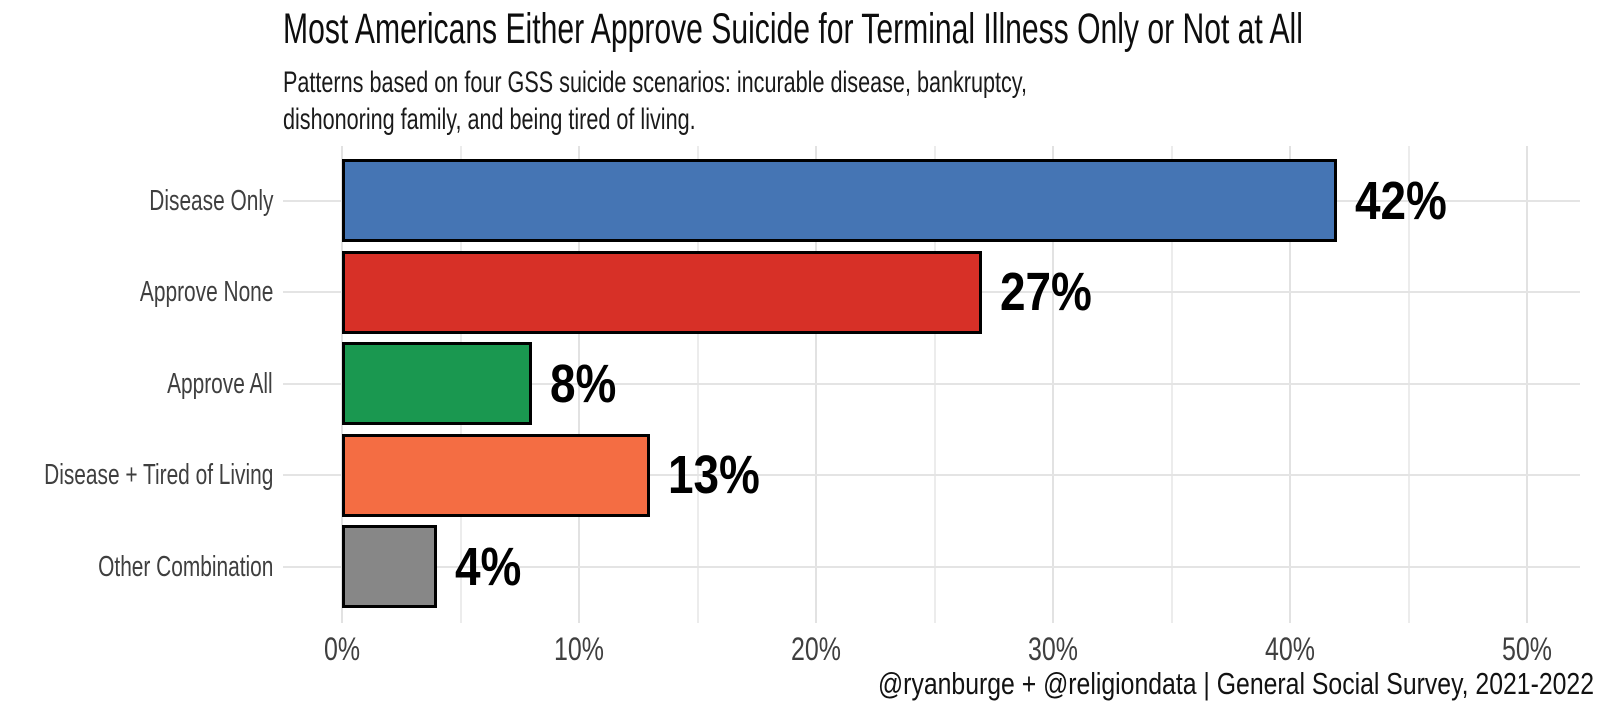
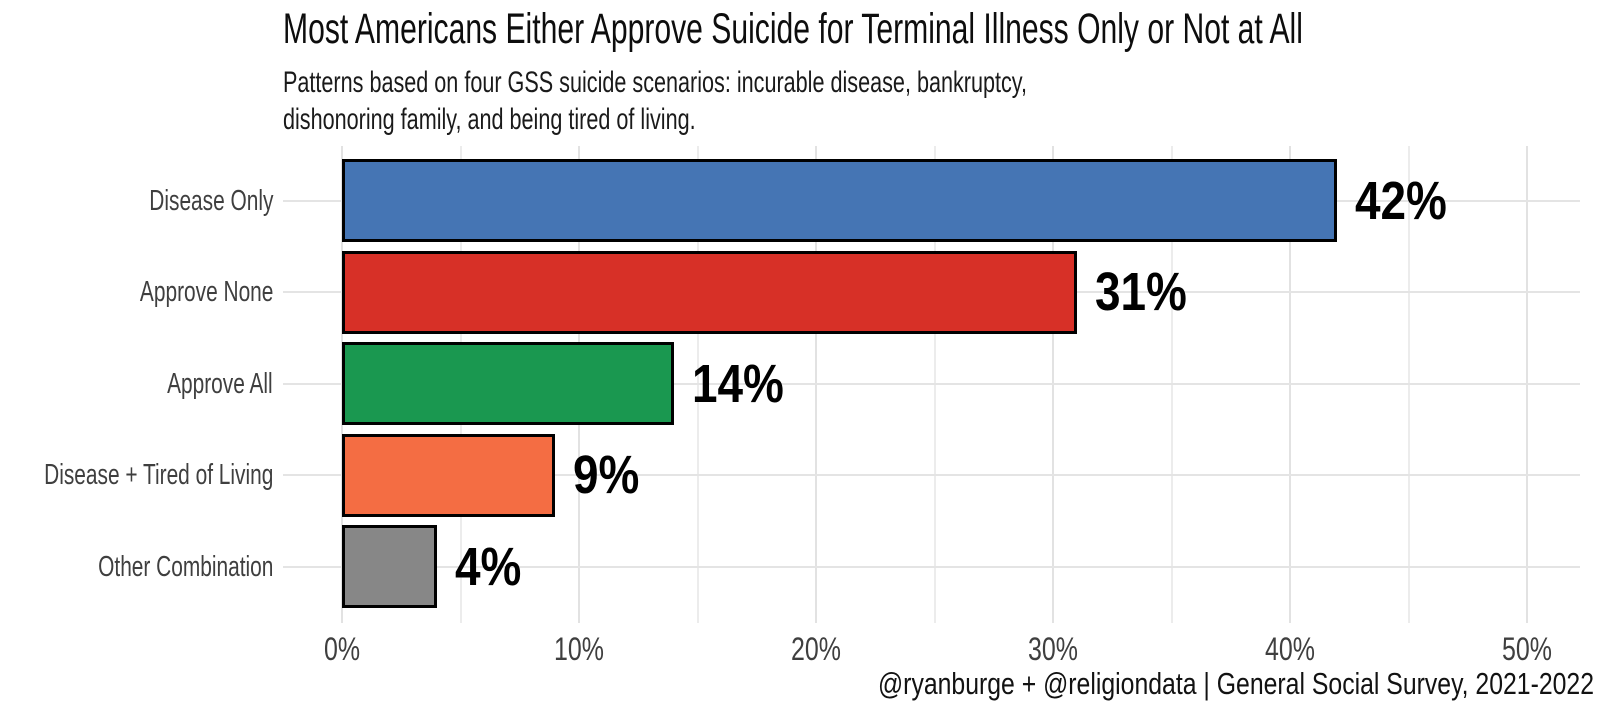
Approve None: 27% -> 31%
Approve All: 8% -> 14%
Disease + Tired of Living: 13% -> 9%
